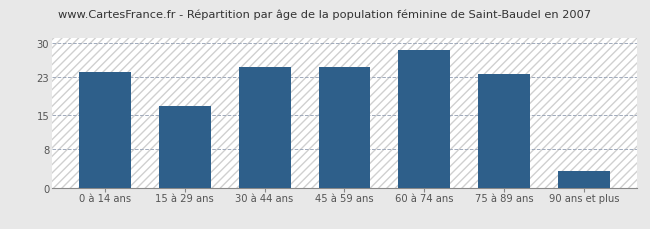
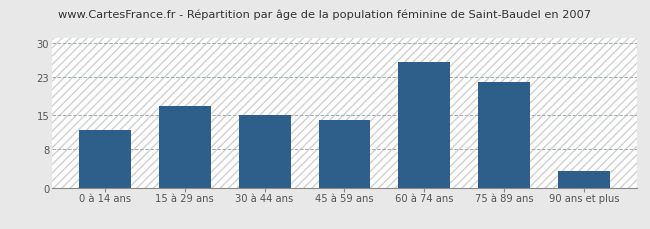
0 à 14 ans: 24.0 -> 12.0
30 à 44 ans: 25.0 -> 15.0
45 à 59 ans: 25.0 -> 14.0
60 à 74 ans: 28.5 -> 26.0
75 à 89 ans: 23.5 -> 22.0
